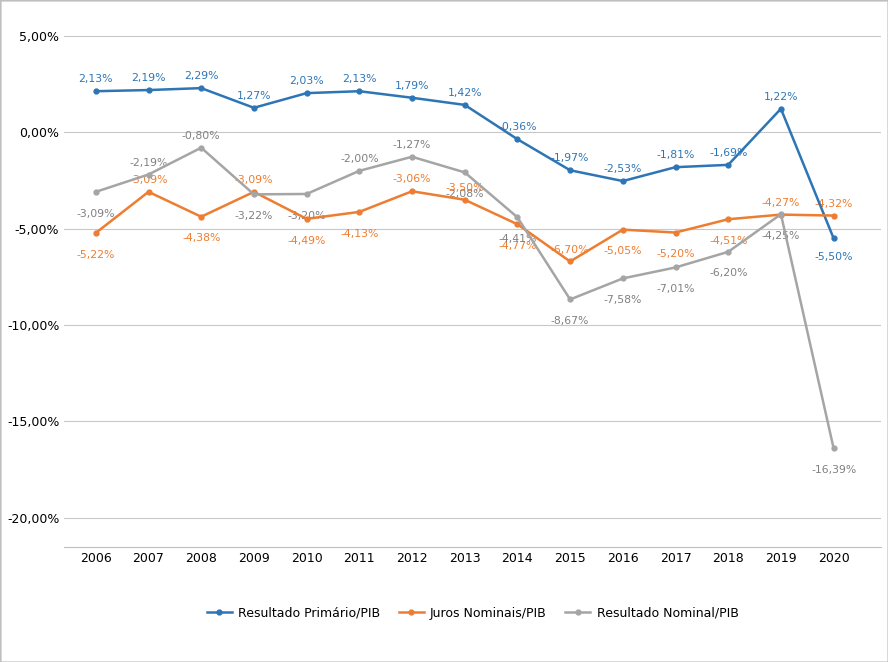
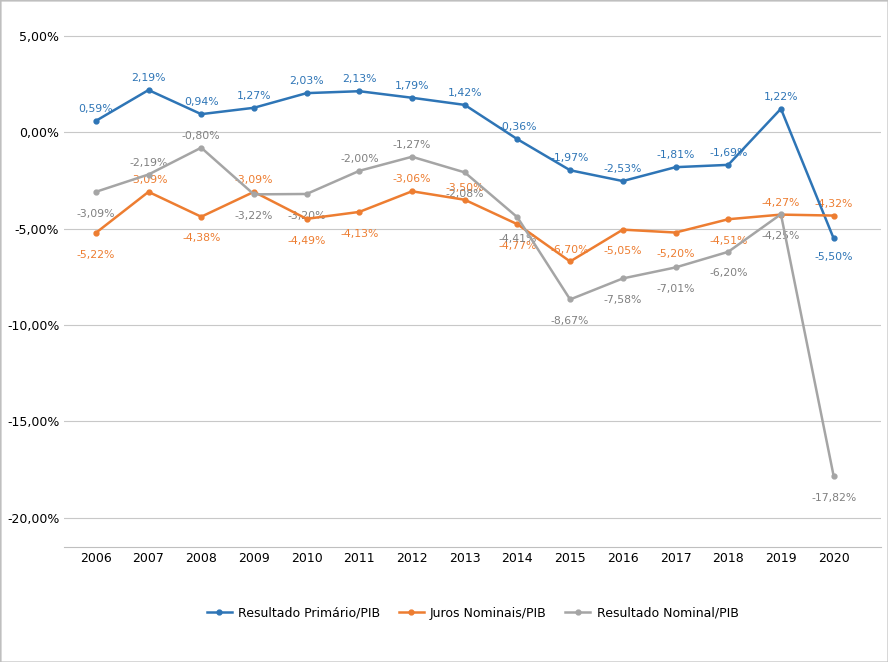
Resultado Primário/PIB/2006: 2,13% -> 0,59%
Resultado Primário/PIB/2008: 2,29% -> 0,94%
Resultado Nominal/PIB/2020: -16,39% -> -17,82%
